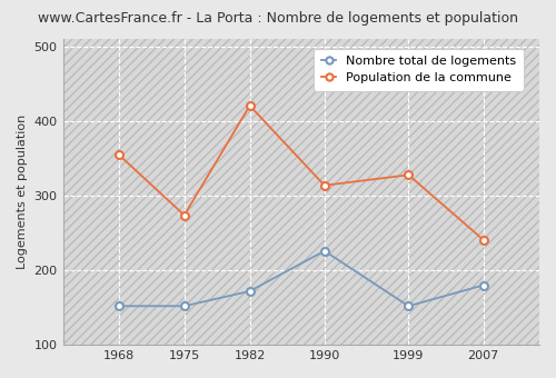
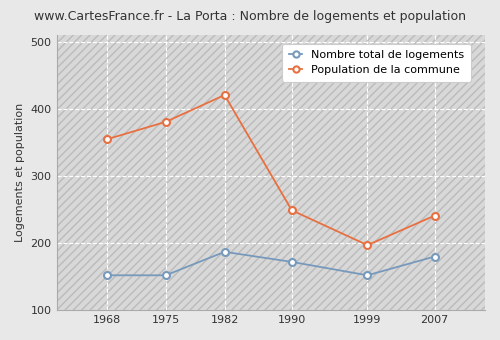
Population de la commune/1975: 274 -> 381
Nombre total de logements/1982: 172 -> 187
Nombre total de logements/1990: 226 -> 172
Population de la commune/1990: 314 -> 249
Population de la commune/1999: 328 -> 197
